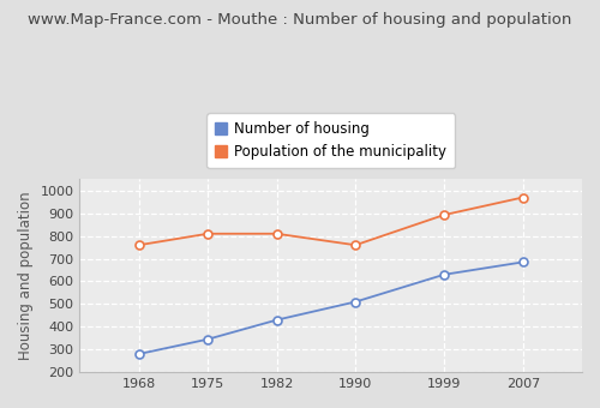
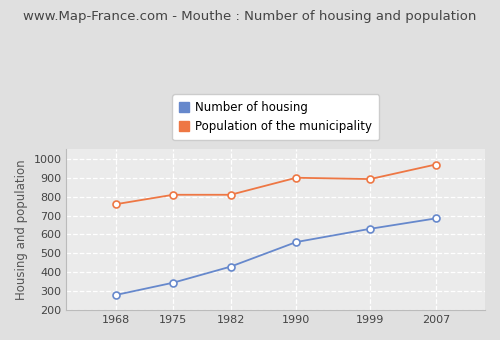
Number of housing/1990: 510 -> 560
Population of the municipality/1990: 760 -> 900
